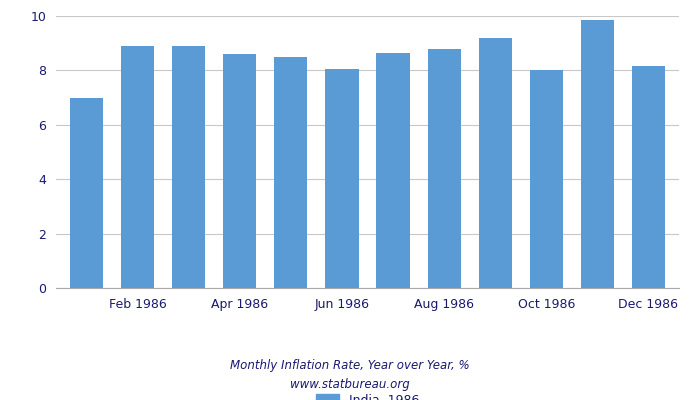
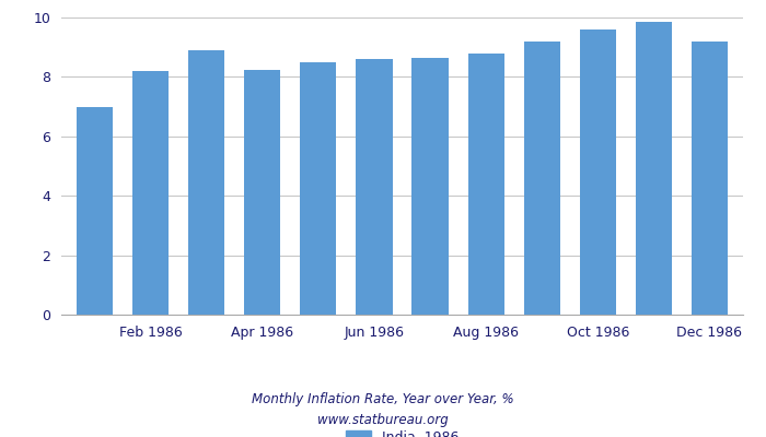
Feb 1986: 8.90 -> 8.20
Apr 1986: 8.60 -> 8.25
Jun 1986: 8.05 -> 8.62
Oct 1986: 8.00 -> 9.60
Dec 1986: 8.15 -> 9.20
